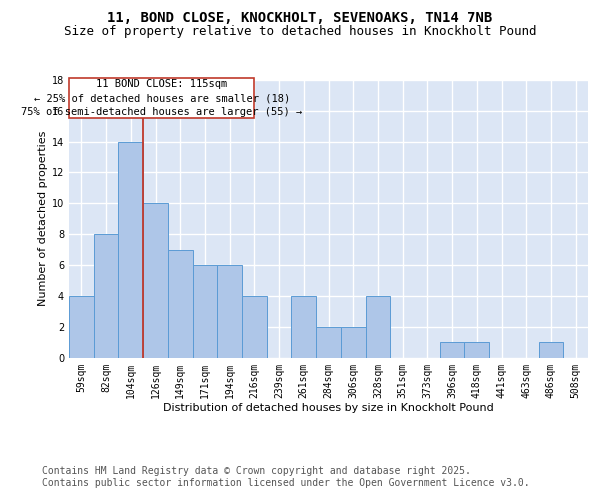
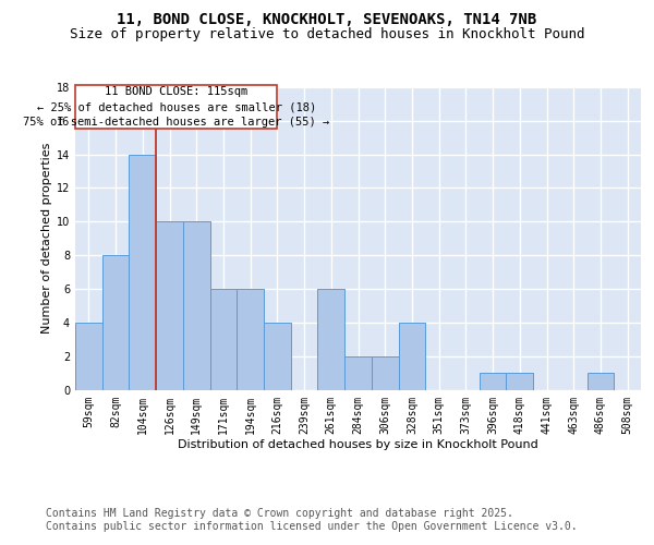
149sqm: 7 -> 10
261sqm: 4 -> 6
